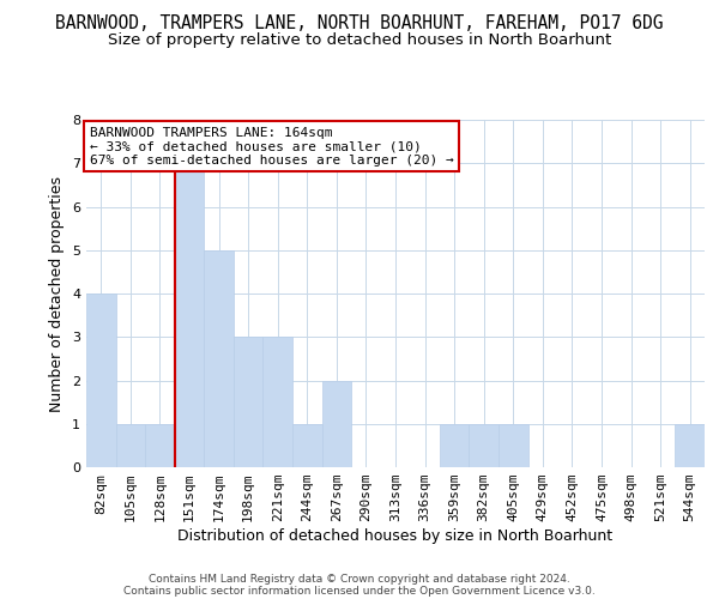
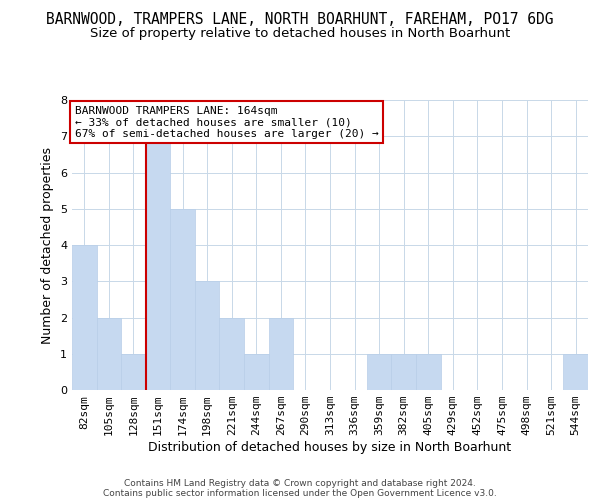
105sqm: 1 -> 2
221sqm: 3 -> 2
